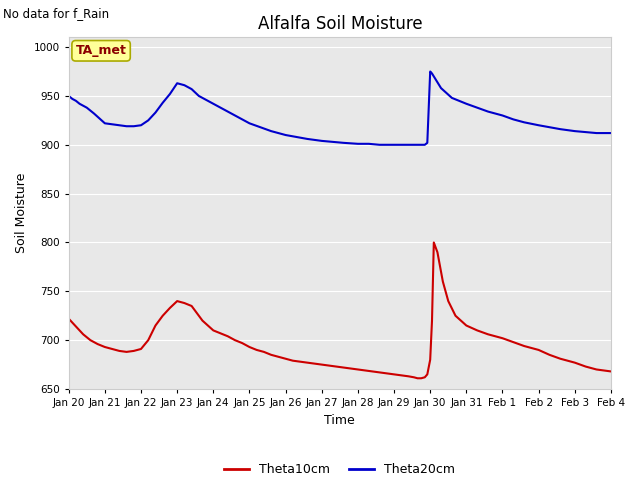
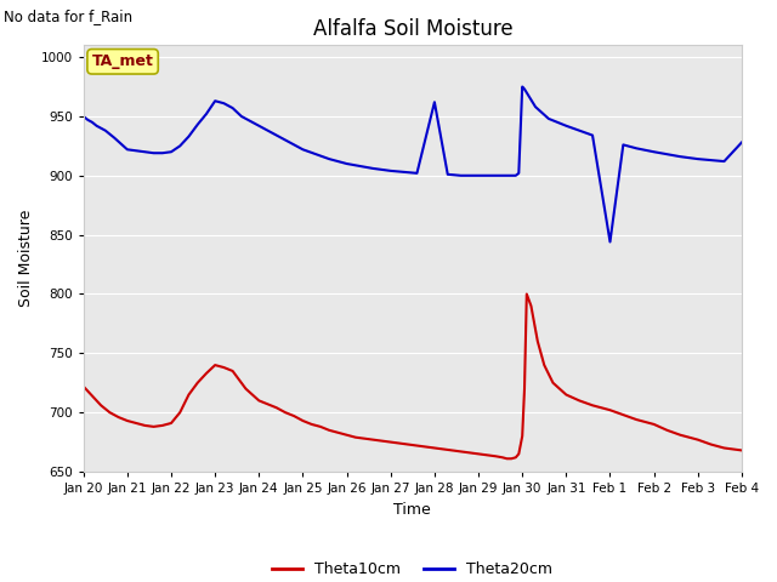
Theta20cm/Jan 28: 901 -> 962
Theta20cm/Feb 1: 930 -> 844
Theta20cm/Feb 4: 912 -> 928
